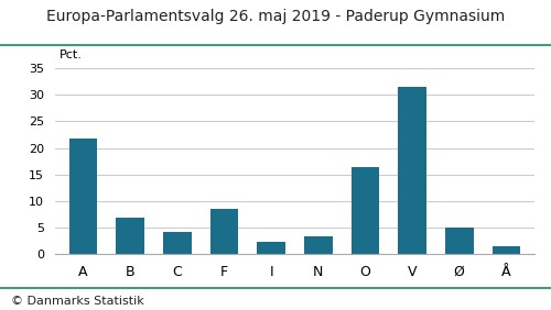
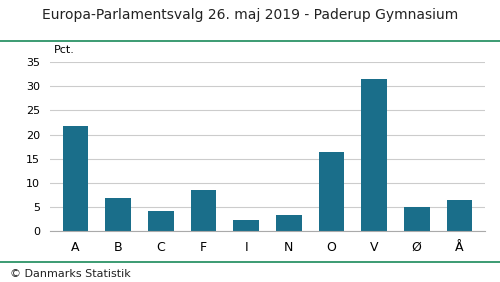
Å: 1.5 -> 6.5
